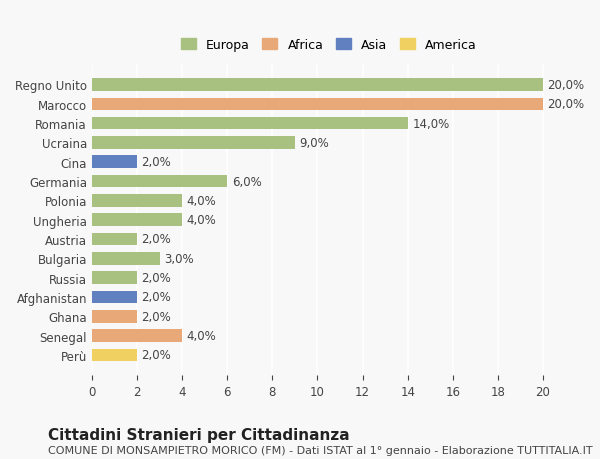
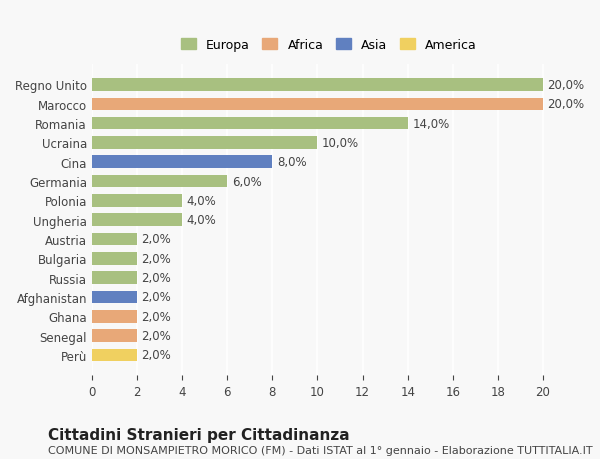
Ucraina: 9,0% -> 10,0%
Cina: 2,0% -> 8,0%
Bulgaria: 3,0% -> 2,0%
Senegal: 4,0% -> 2,0%
